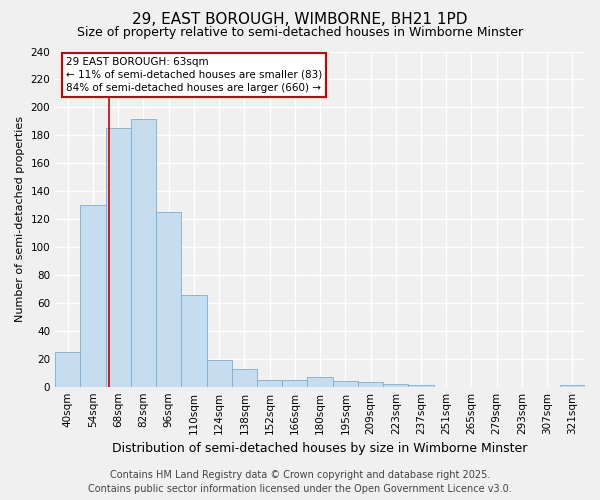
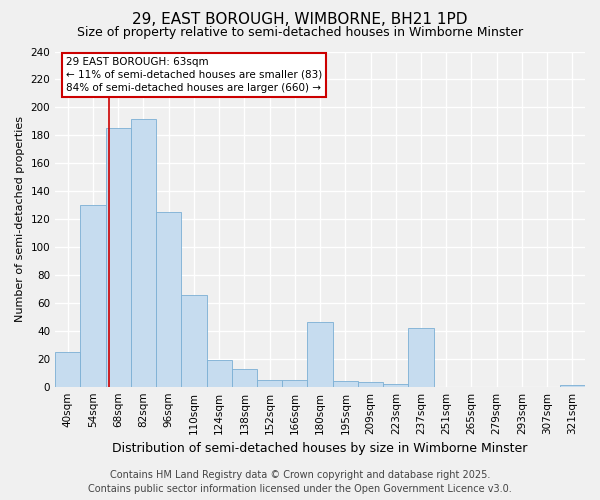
180sqm: 7 -> 46
237sqm: 1 -> 42
